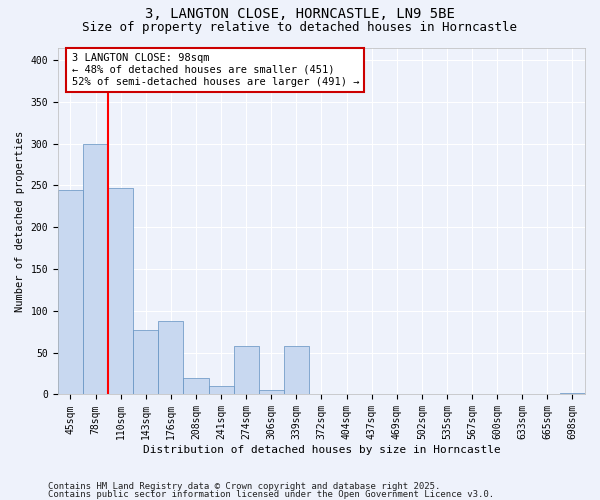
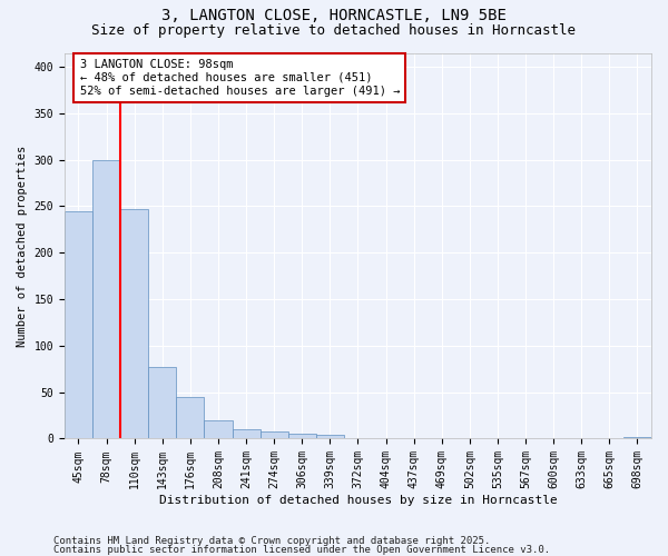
176sqm: 88 -> 45
274sqm: 58 -> 8
339sqm: 58 -> 4
